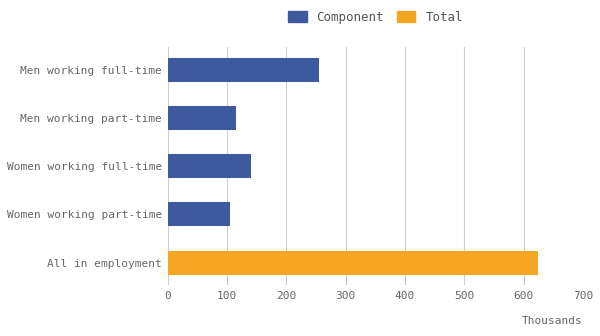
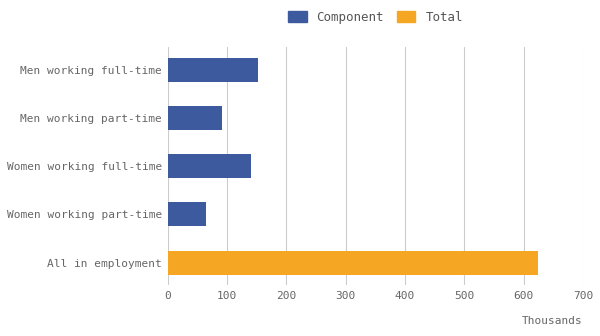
Men working full-time: 255 -> 152
Men working part-time: 115 -> 92
Women working part-time: 105 -> 64
